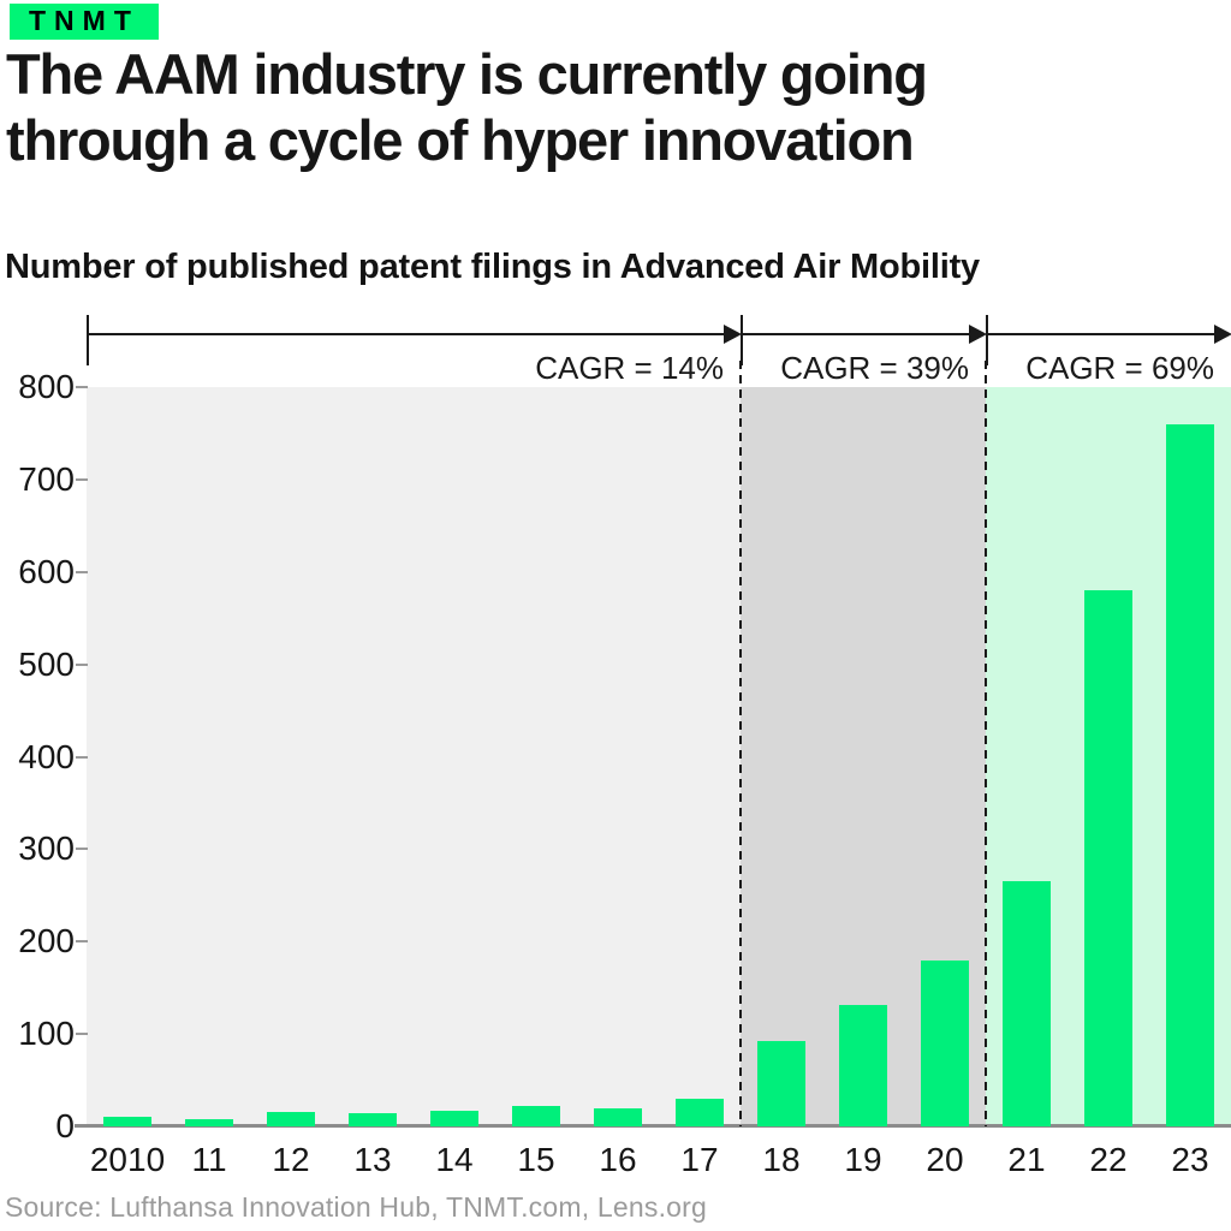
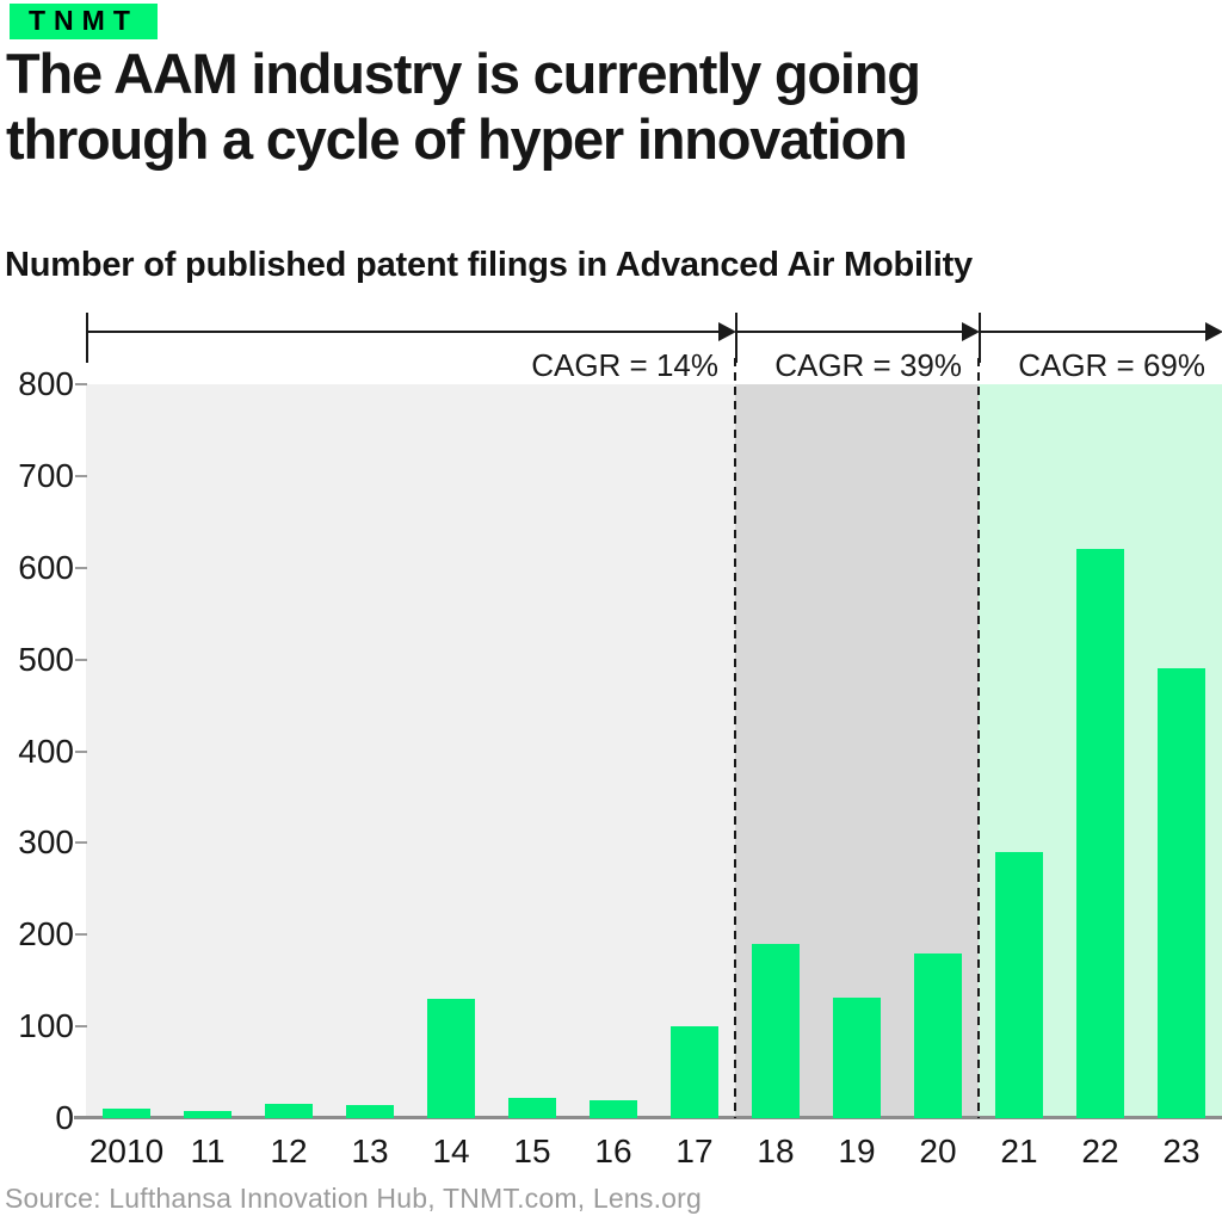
14: 20 -> 130
17: 30 -> 100
18: 90 -> 190
21: 260 -> 290
22: 580 -> 620
23: 760 -> 490
